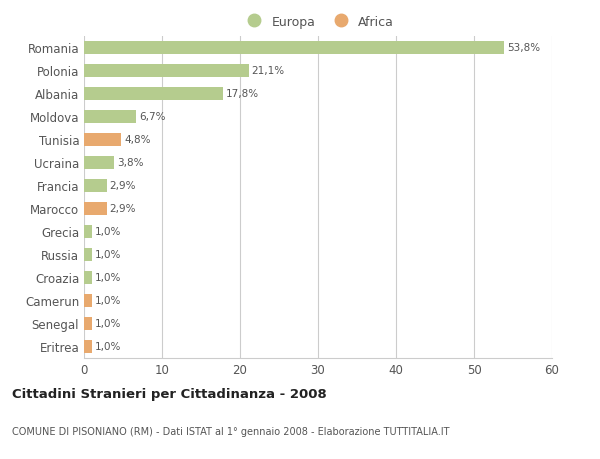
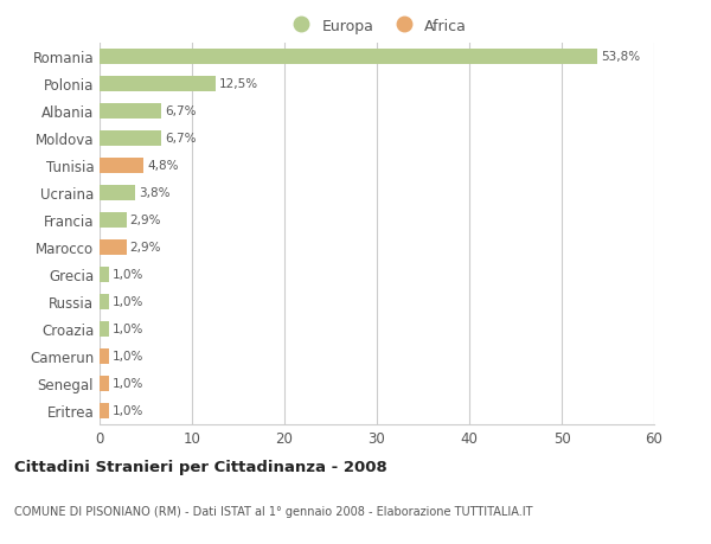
Polonia: 21,1% -> 12,5%
Albania: 17,8% -> 6,7%
